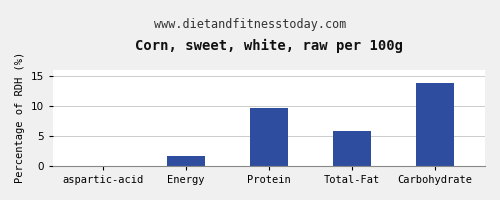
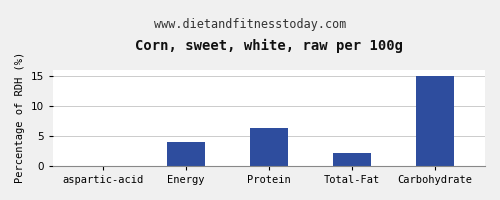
Energy: 1.6 -> 4.0
Protein: 9.6 -> 6.3
Total-Fat: 5.8 -> 2.2
Carbohydrate: 13.8 -> 15.0
